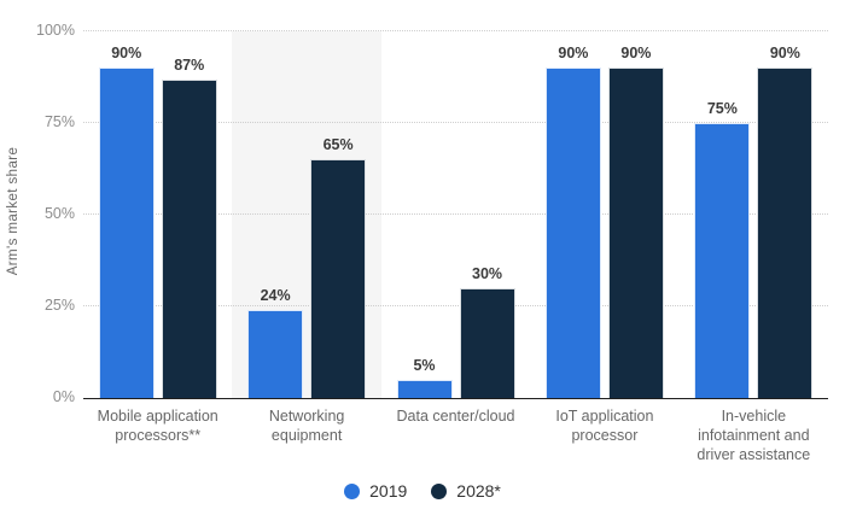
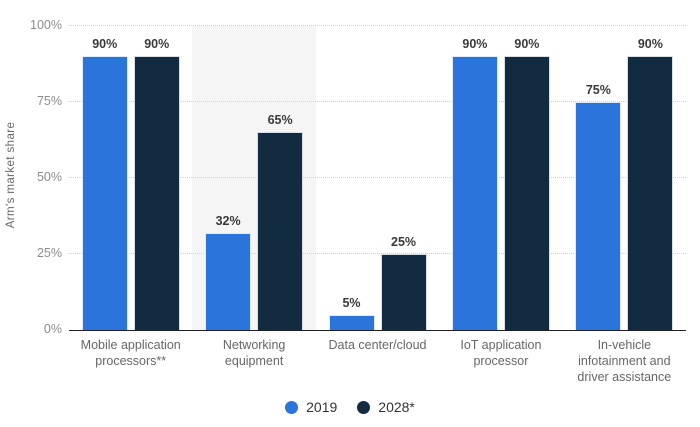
2028*/Mobile application processors**: 87% -> 90%
2019/Networking equipment: 24% -> 32%
2028*/Data center/cloud: 30% -> 25%
